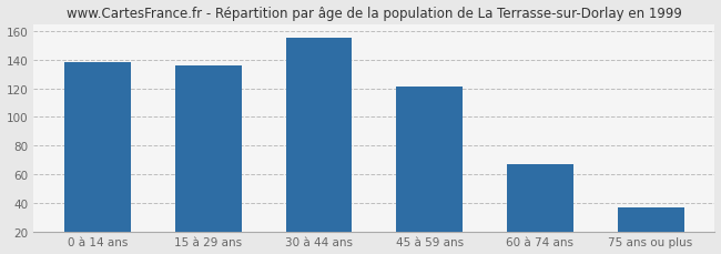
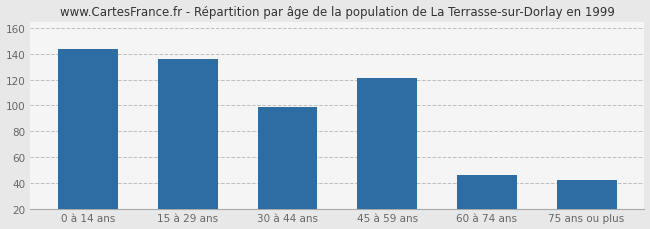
0 à 14 ans: 138 -> 144
30 à 44 ans: 155 -> 99
60 à 74 ans: 67 -> 46
75 ans ou plus: 37 -> 42
